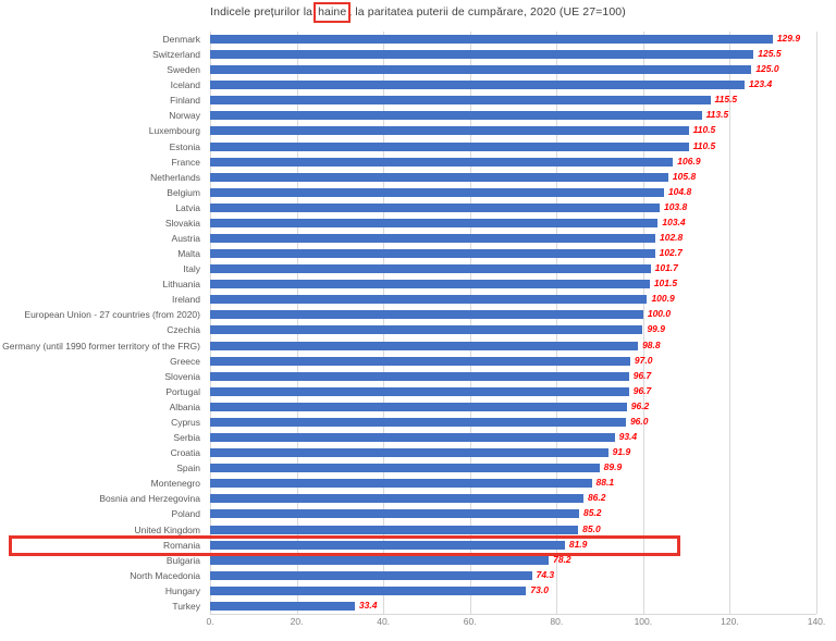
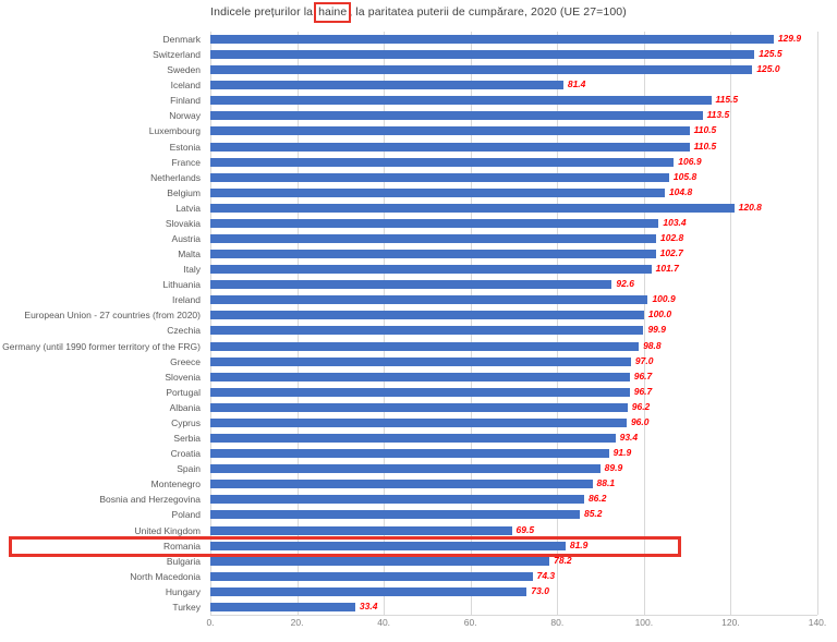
Iceland: 123.4 -> 81.4
Latvia: 103.8 -> 120.8
Lithuania: 101.5 -> 92.6
United Kingdom: 85.0 -> 69.5
